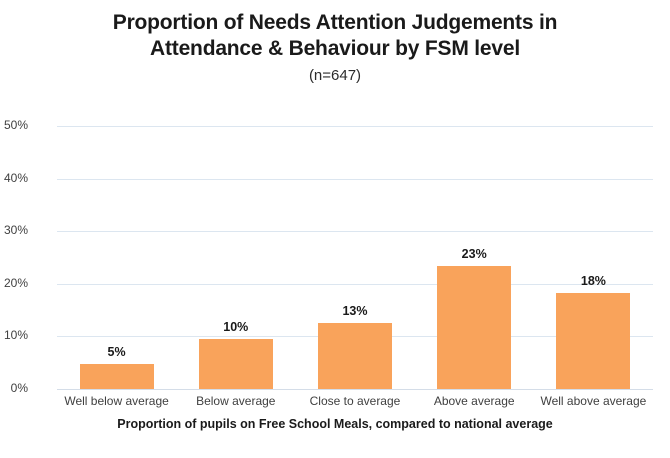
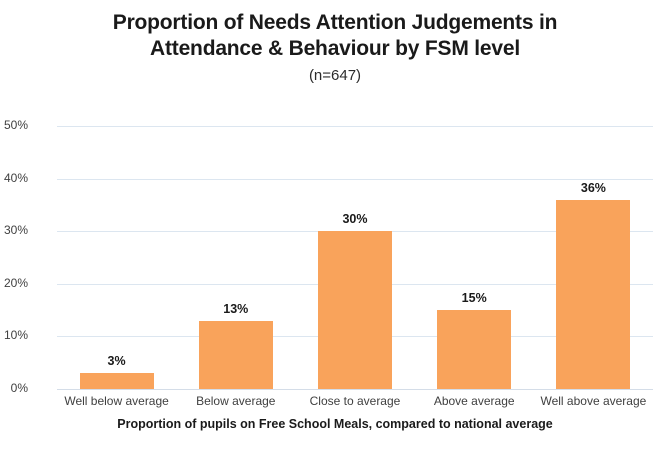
Well below average: 5% -> 3%
Below average: 10% -> 13%
Close to average: 13% -> 30%
Above average: 23% -> 15%
Well above average: 18% -> 36%
